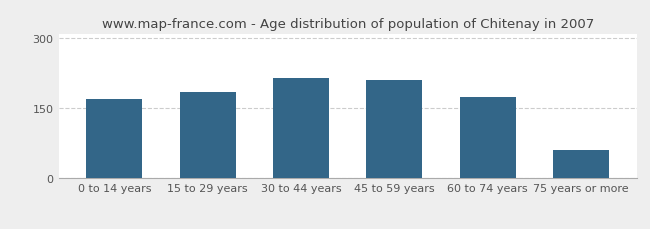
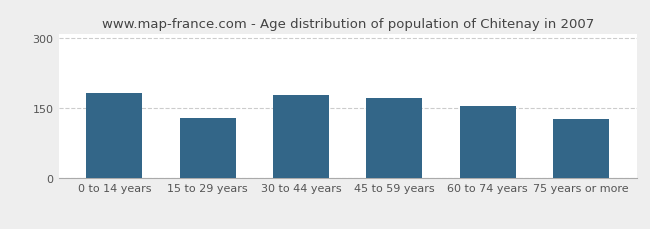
0 to 14 years: 170 -> 183
15 to 29 years: 185 -> 130
30 to 44 years: 215 -> 178
45 to 59 years: 210 -> 172
60 to 74 years: 175 -> 155
75 years or more: 60 -> 128
